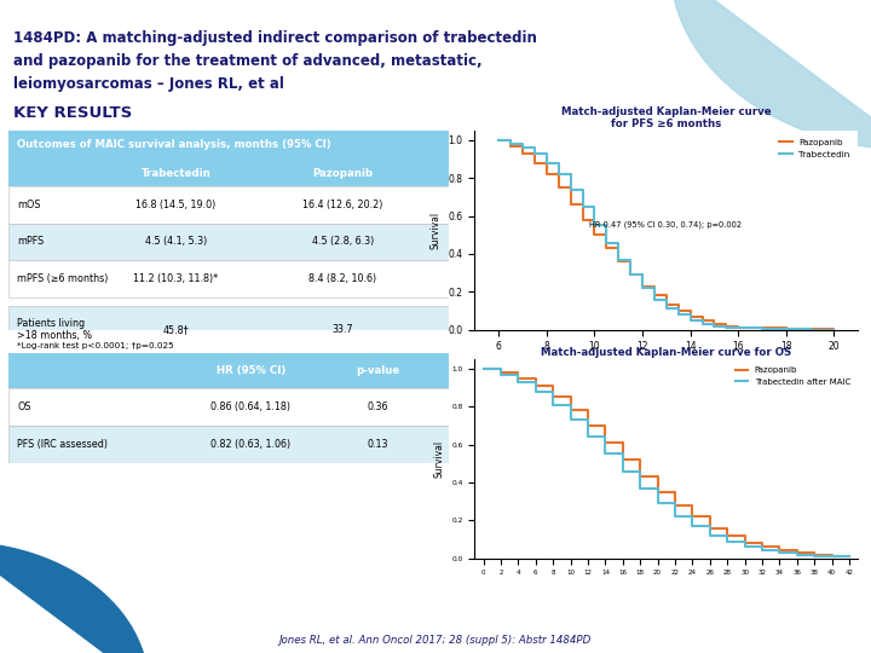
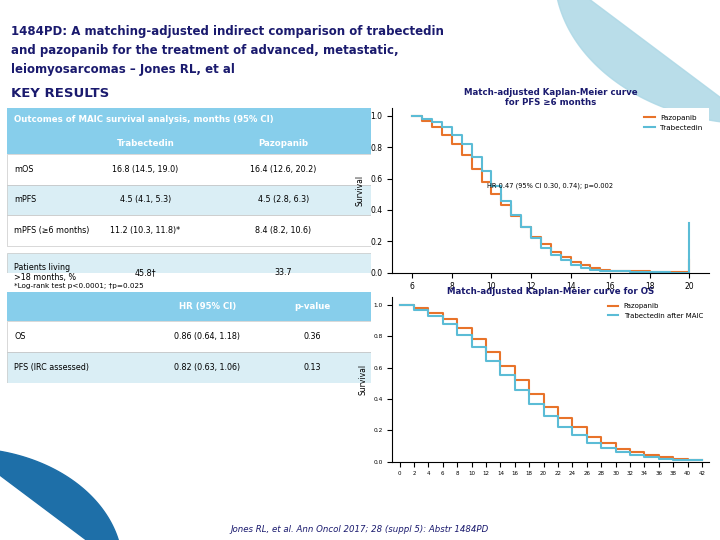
Match-adjusted Kaplan-Meier curve for PFS ≥6 months/Pazopanib/20: 0.00 -> 0.08
Match-adjusted Kaplan-Meier curve for PFS ≥6 months/Trabectedin/20: 0.00 -> 0.32
